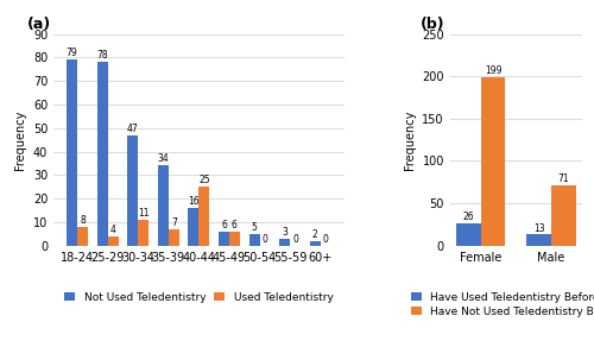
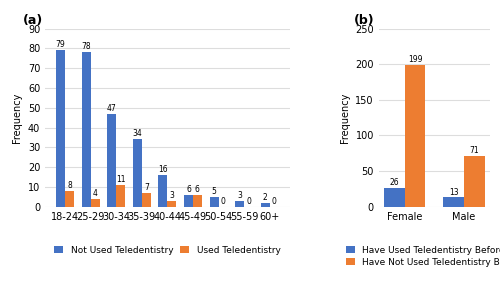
Used Teledentistry/40-44: 25 -> 3
